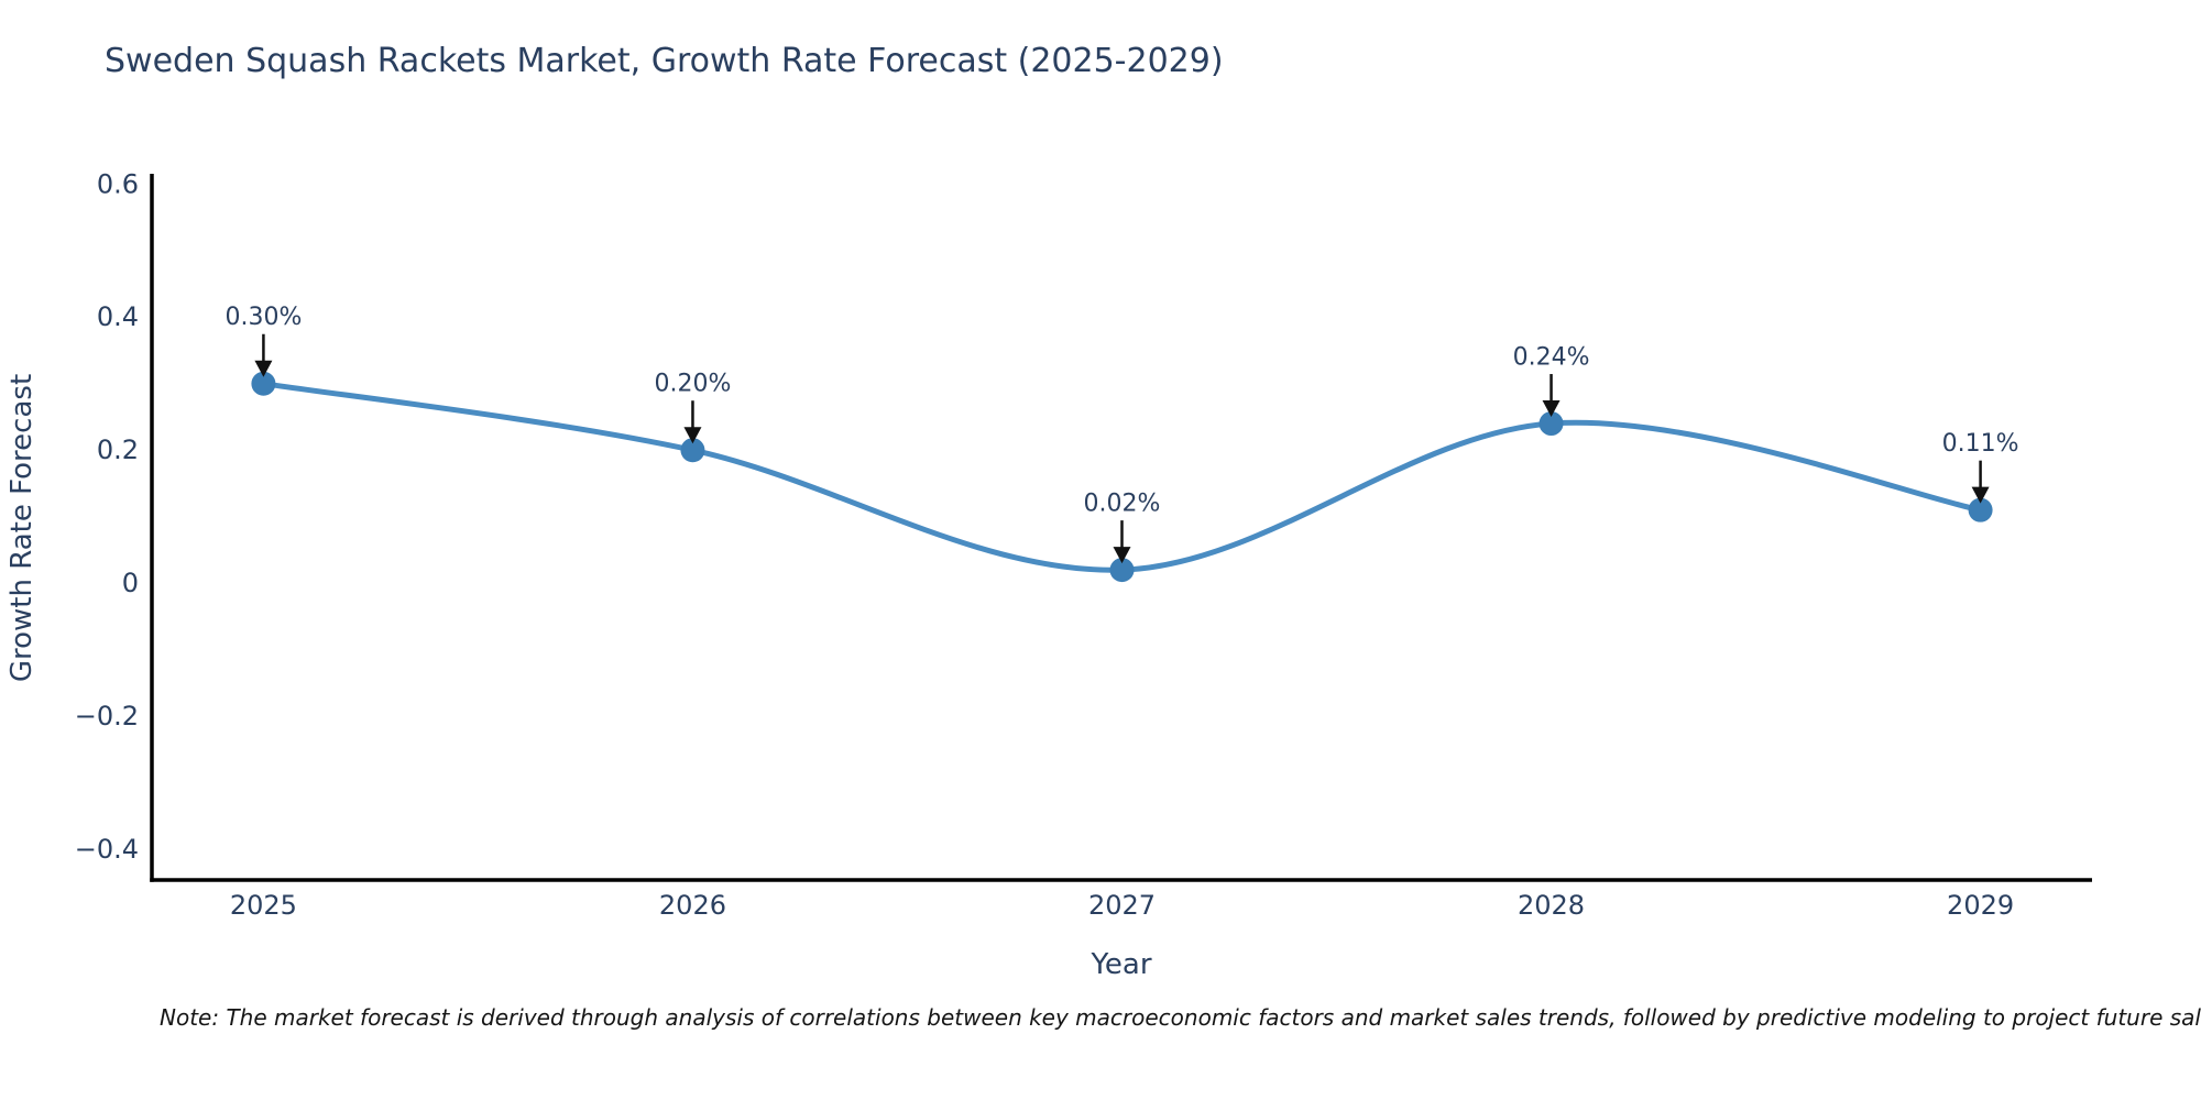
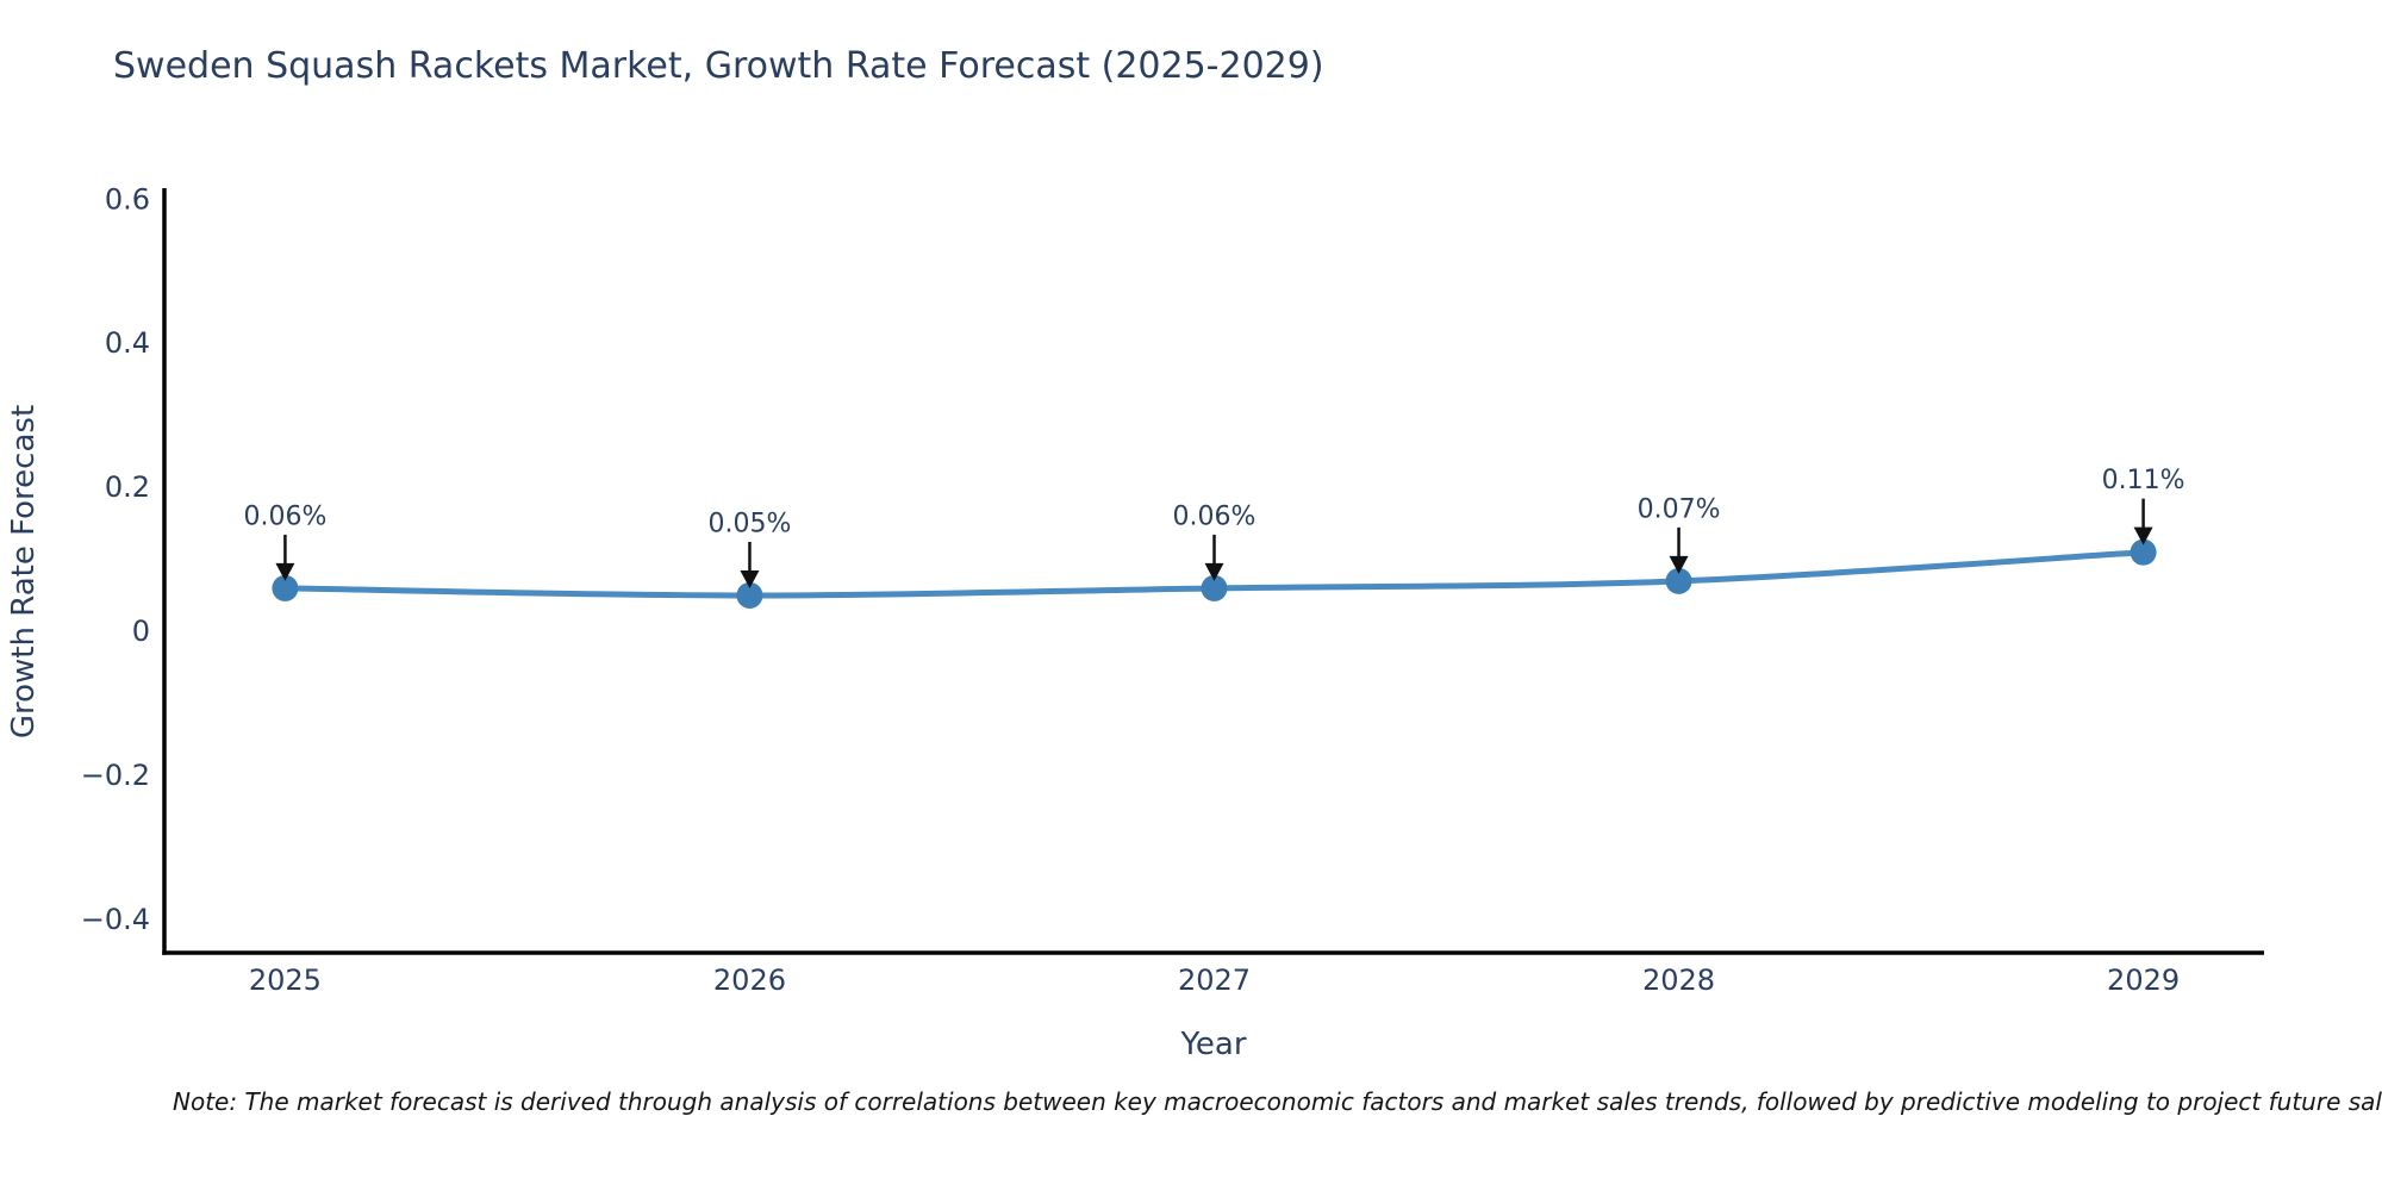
2025: 0.30% -> 0.06%
2026: 0.20% -> 0.05%
2027: 0.02% -> 0.06%
2028: 0.24% -> 0.07%
